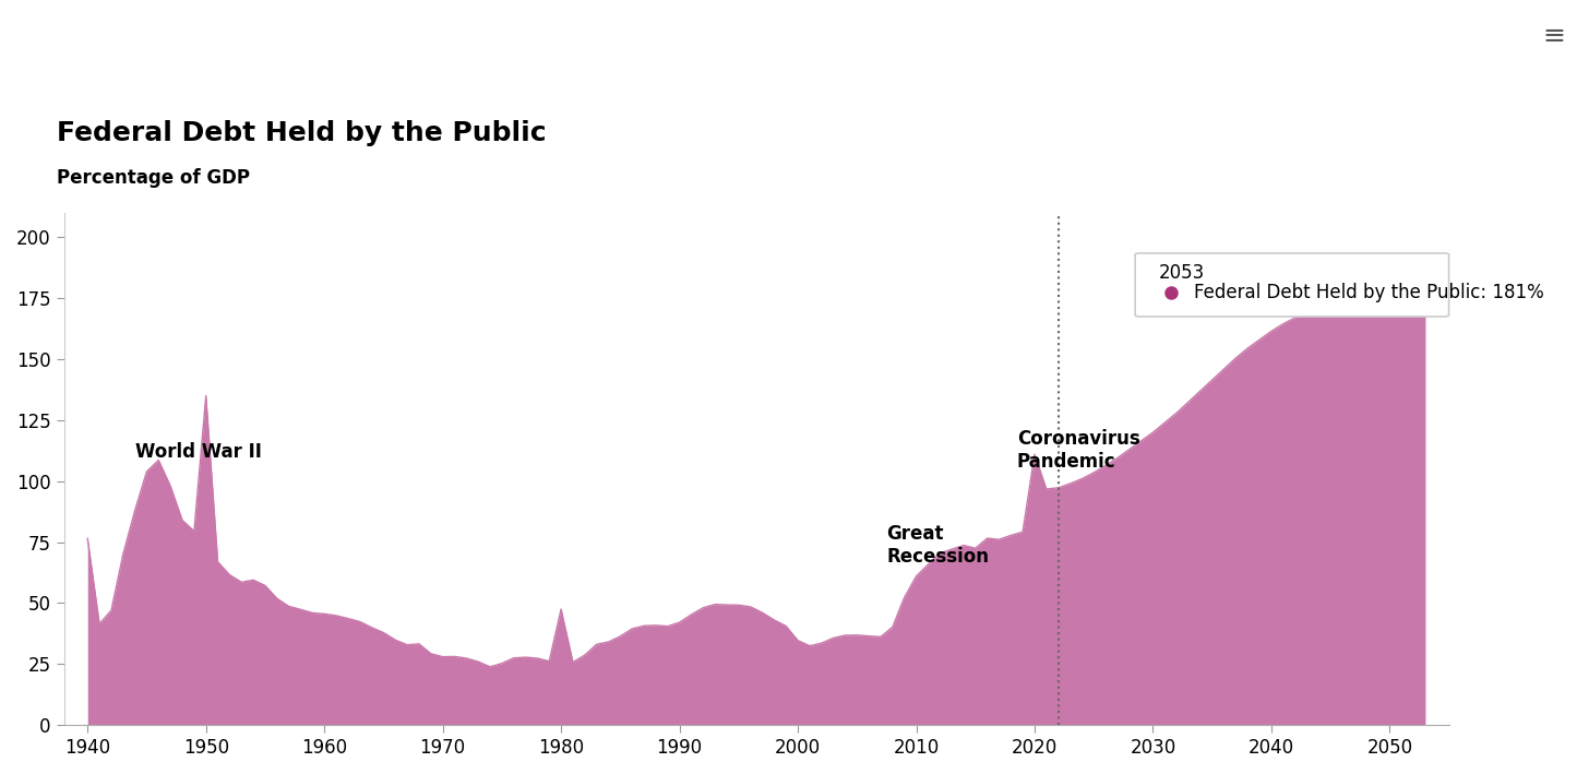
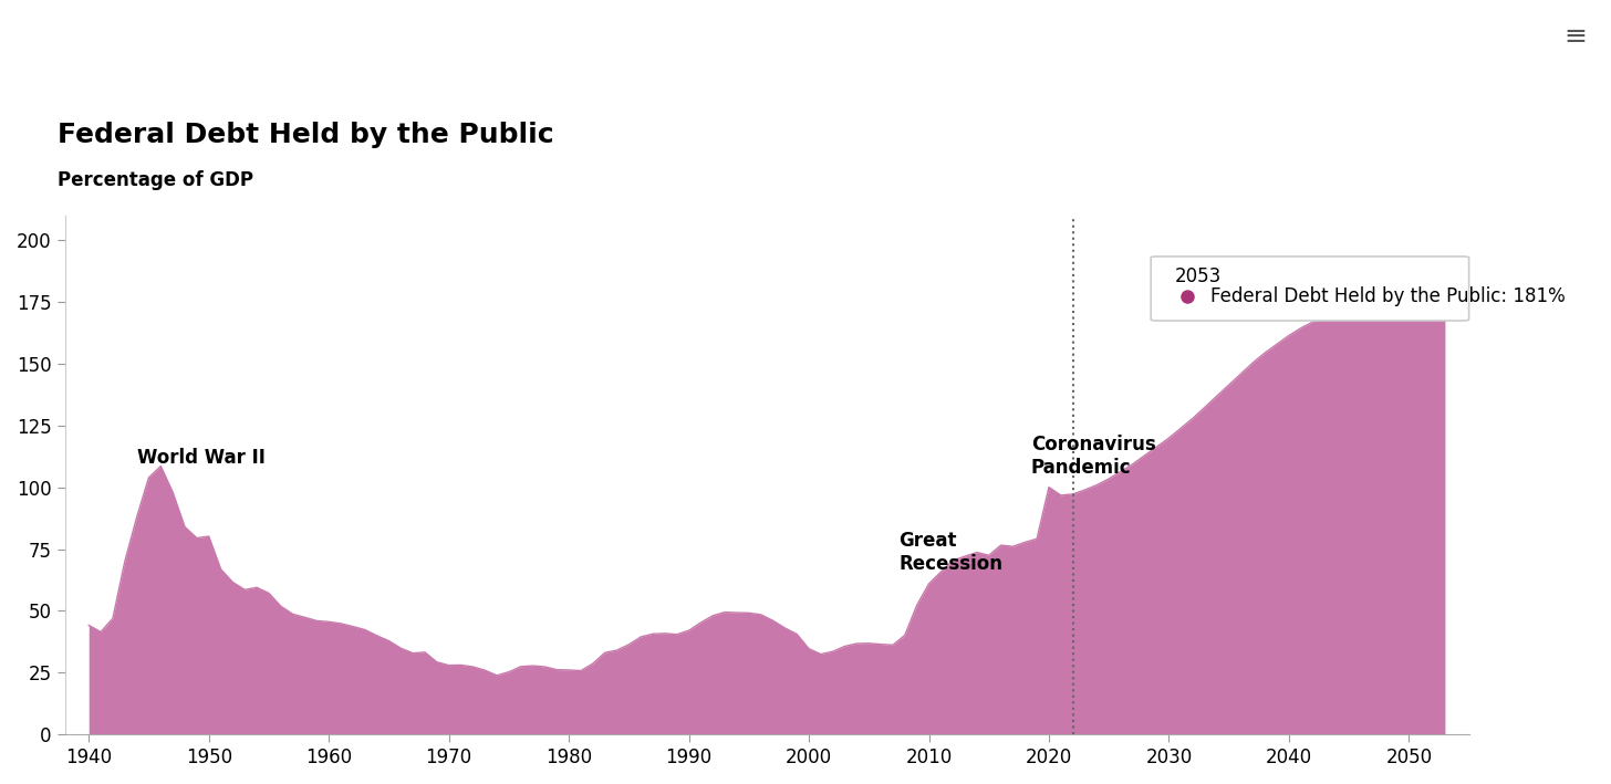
1940: 76.5 -> 44.2
1950: 135.0 -> 80.2
1980: 47.5 -> 26.1
2020: 111.0 -> 100.1
